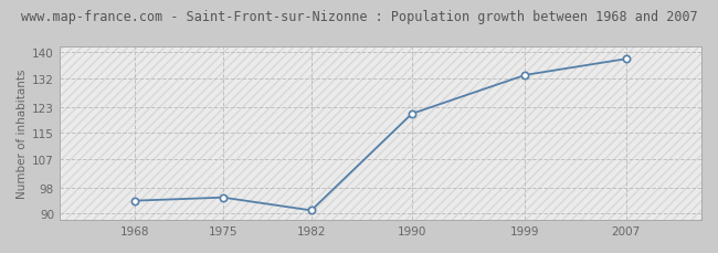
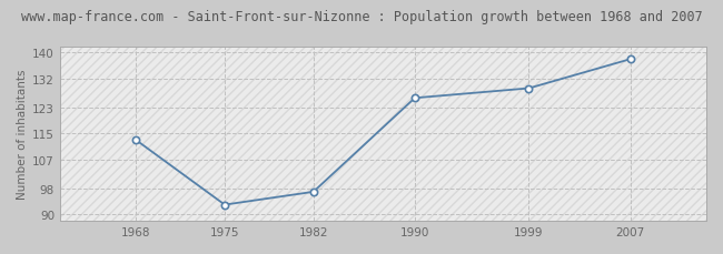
1968: 94 -> 113
1975: 95 -> 93
1982: 91 -> 97
1990: 121 -> 126
1999: 133 -> 129
